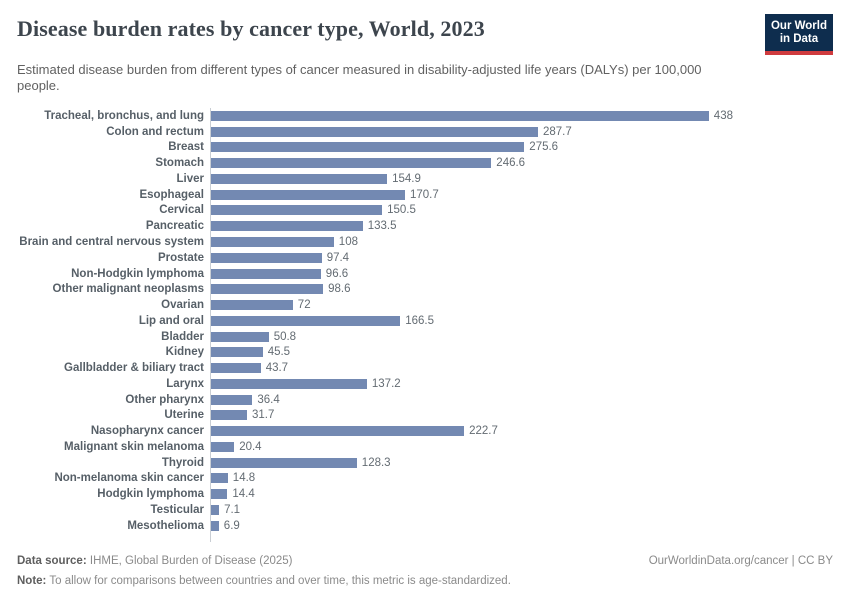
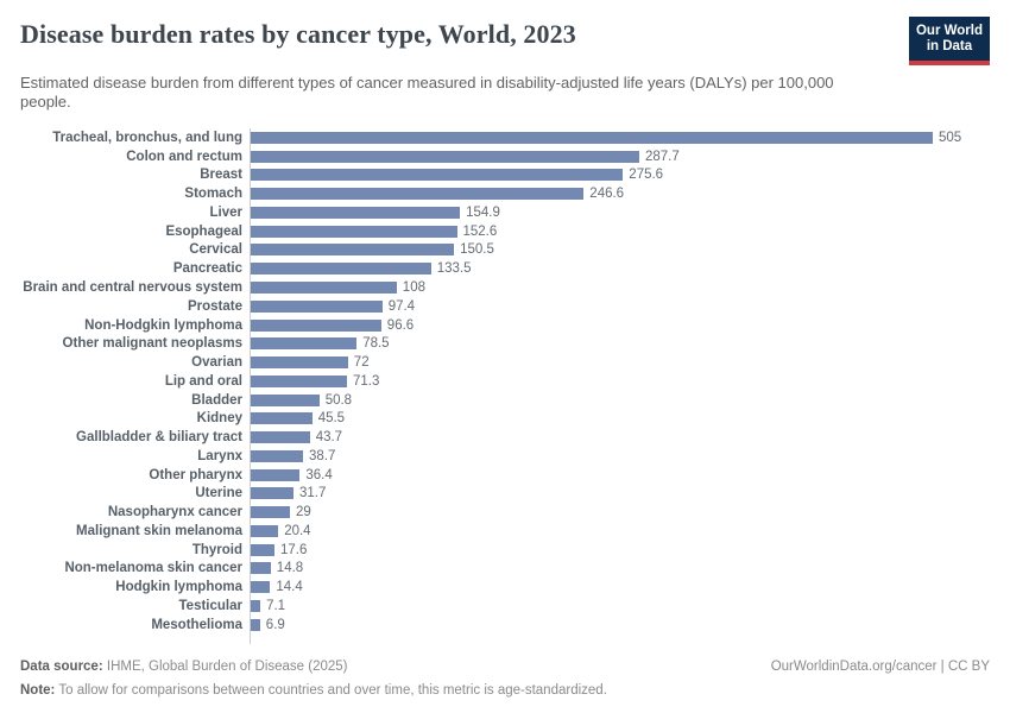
Tracheal, bronchus, and lung: 438 -> 505
Esophageal: 170.7 -> 152.6
Other malignant neoplasms: 98.6 -> 78.5
Lip and oral: 166.5 -> 71.3
Larynx: 137.2 -> 38.7
Nasopharynx cancer: 222.7 -> 29
Thyroid: 128.3 -> 17.6
